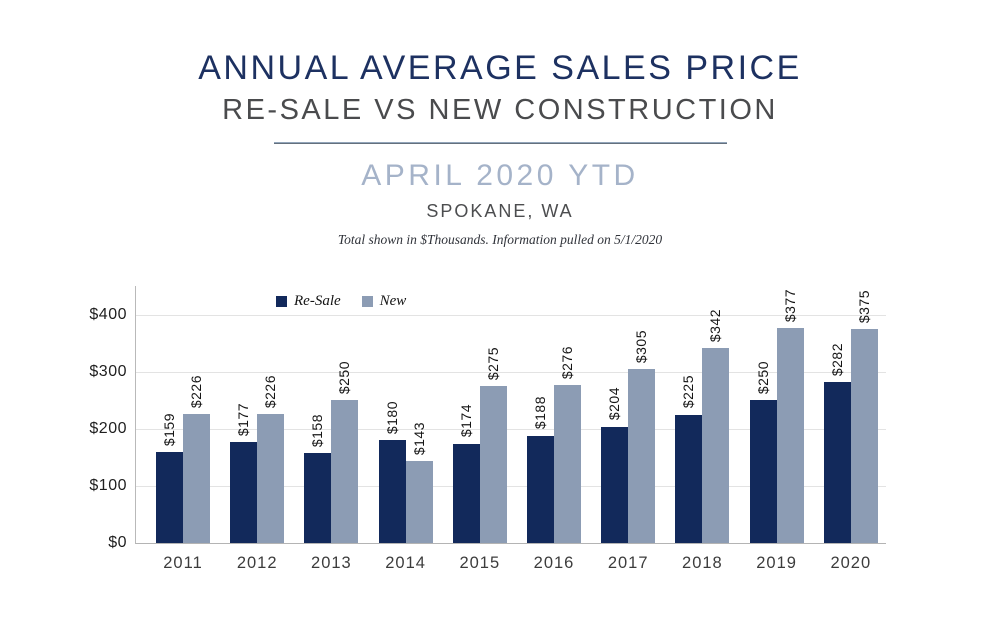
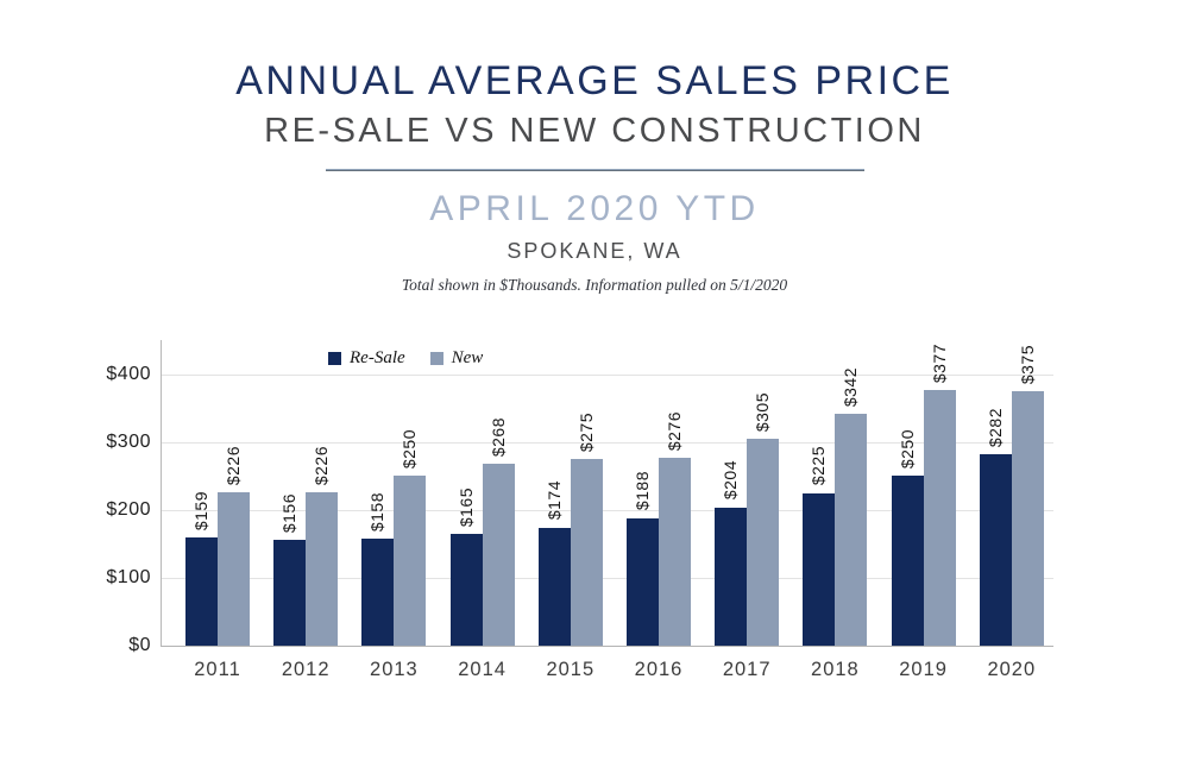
Re-Sale/2012: $177 -> $156
Re-Sale/2014: $180 -> $165
New/2014: $143 -> $268
